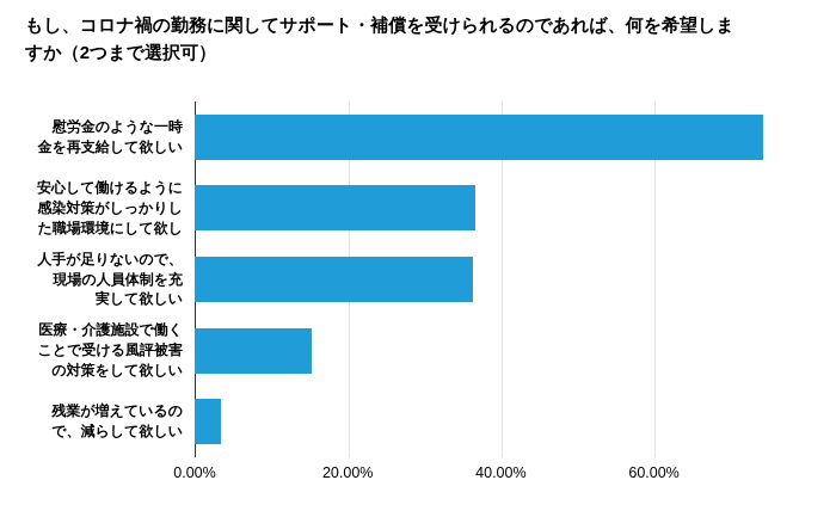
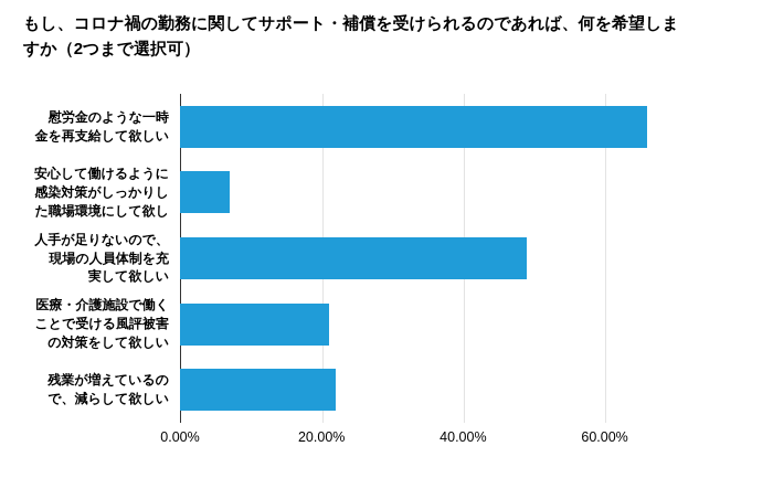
慰労金のような一時 金を再支給して欲しい: 74% -> 66%
安心して働けるように 感染対策がしっかりし た職場環境にして欲し: 37% -> 7%
人手が足りないので、 現場の人員体制を充 実して欲しい: 36% -> 49%
医療・介護施設で働く ことで受ける風評被害 の対策をして欲しい: 15% -> 21%
残業が増えているの で、減らして欲しい: 3% -> 22%
